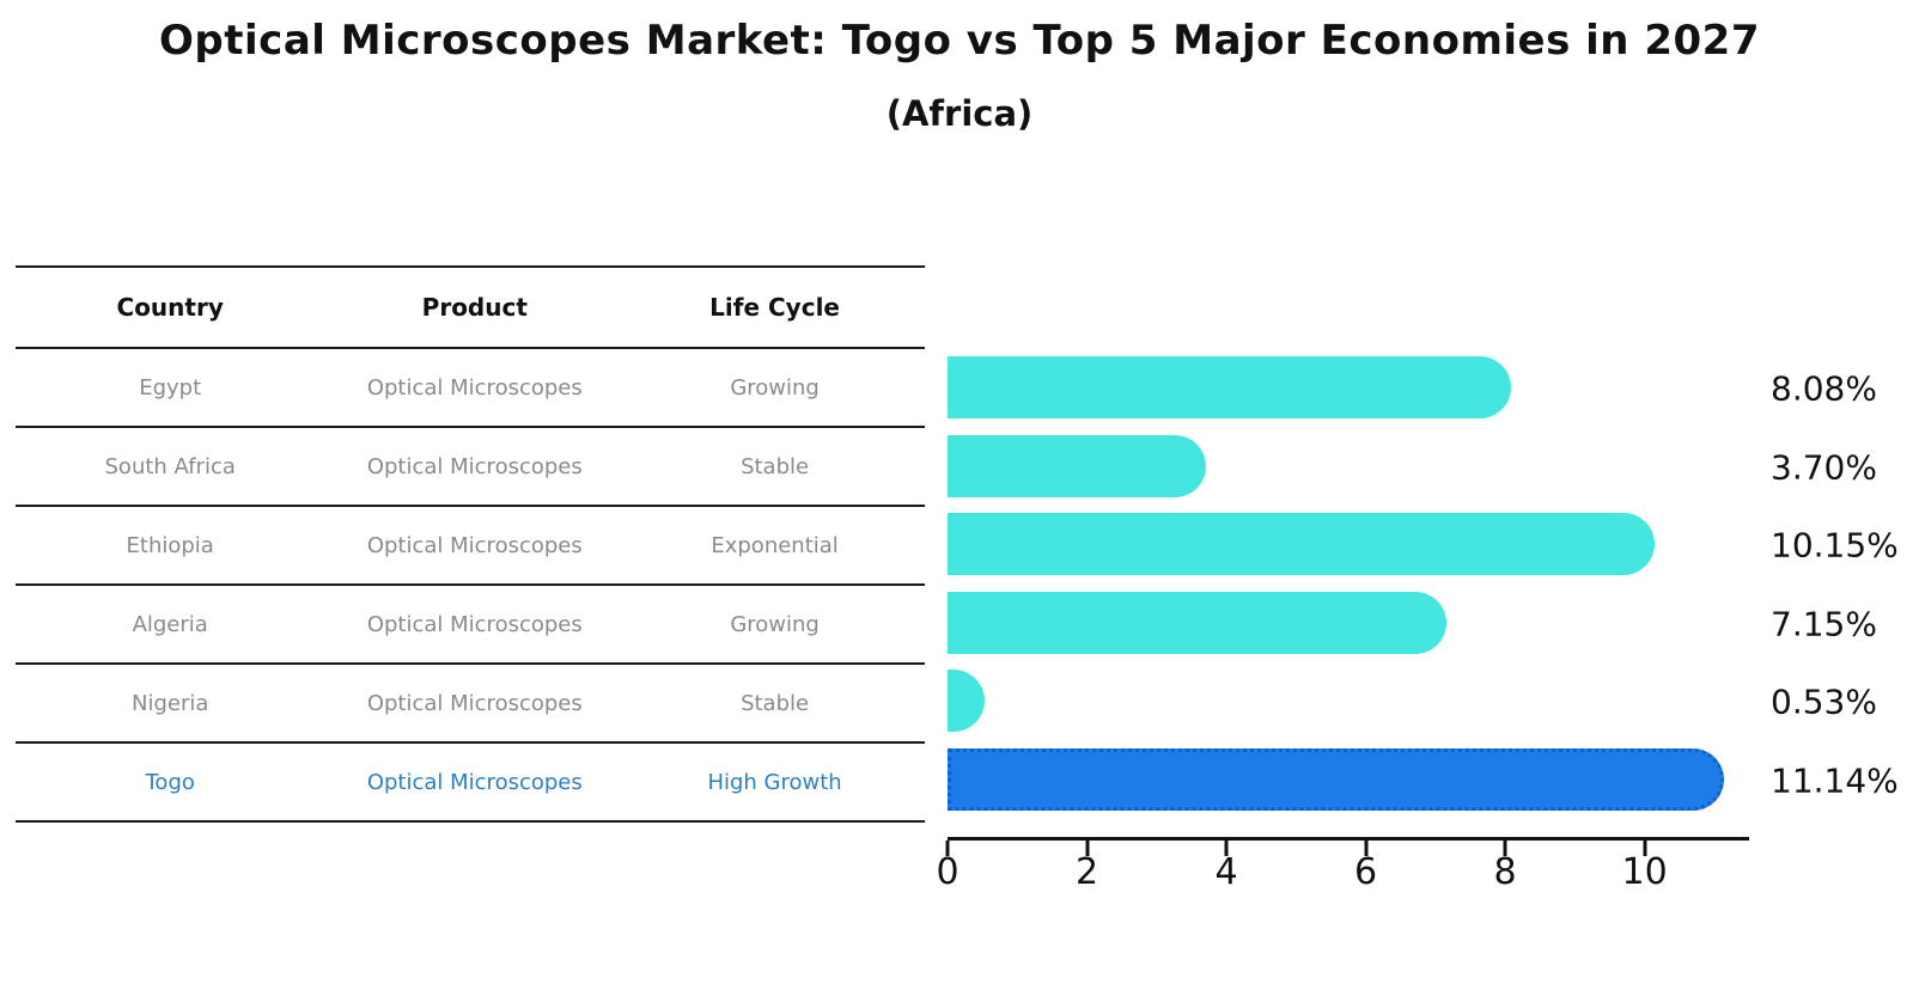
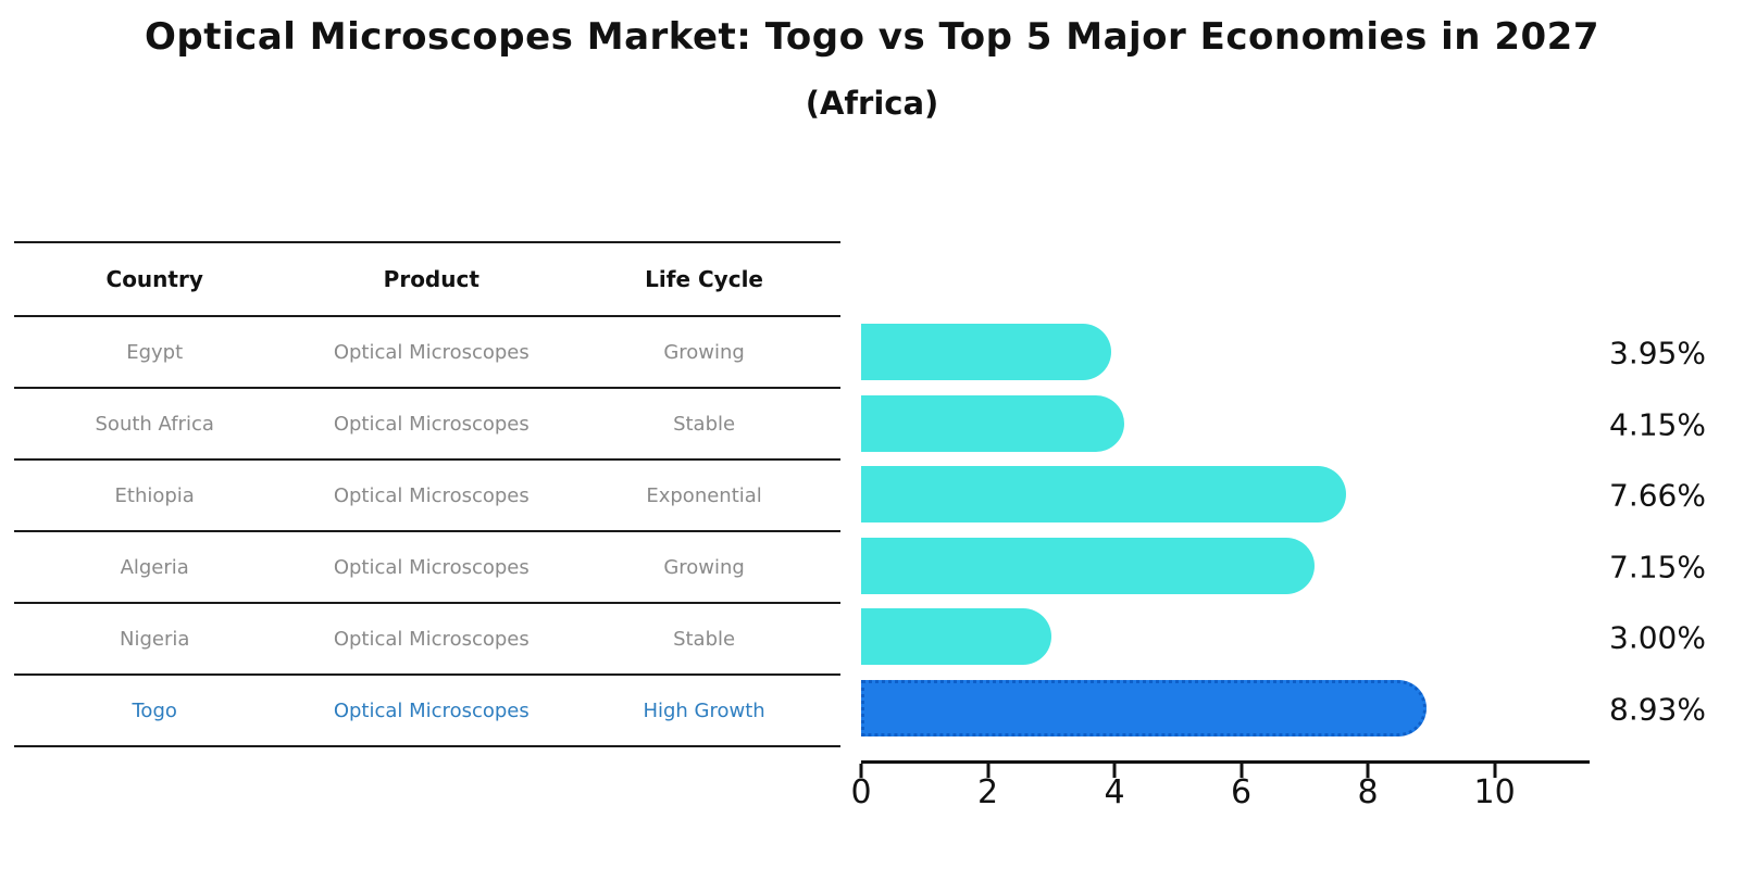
Egypt: 8.08% -> 3.95%
South Africa: 3.70% -> 4.15%
Ethiopia: 10.15% -> 7.66%
Nigeria: 0.53% -> 3.00%
Togo: 11.14% -> 8.93%
